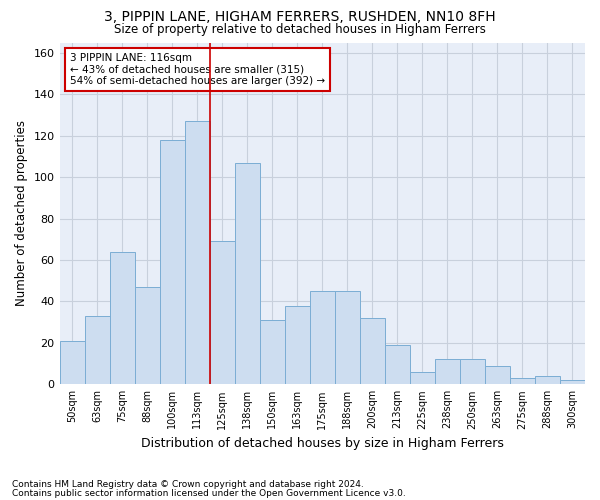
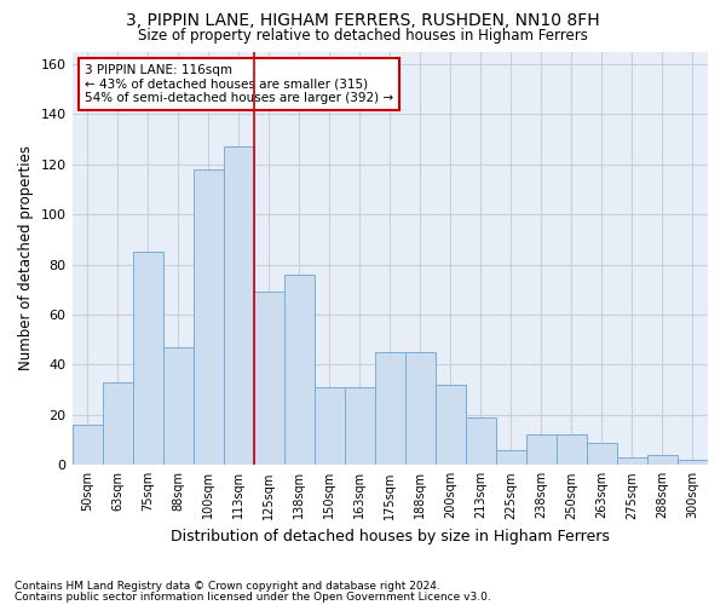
50sqm: 21 -> 16
75sqm: 64 -> 85
138sqm: 107 -> 76
163sqm: 38 -> 31
